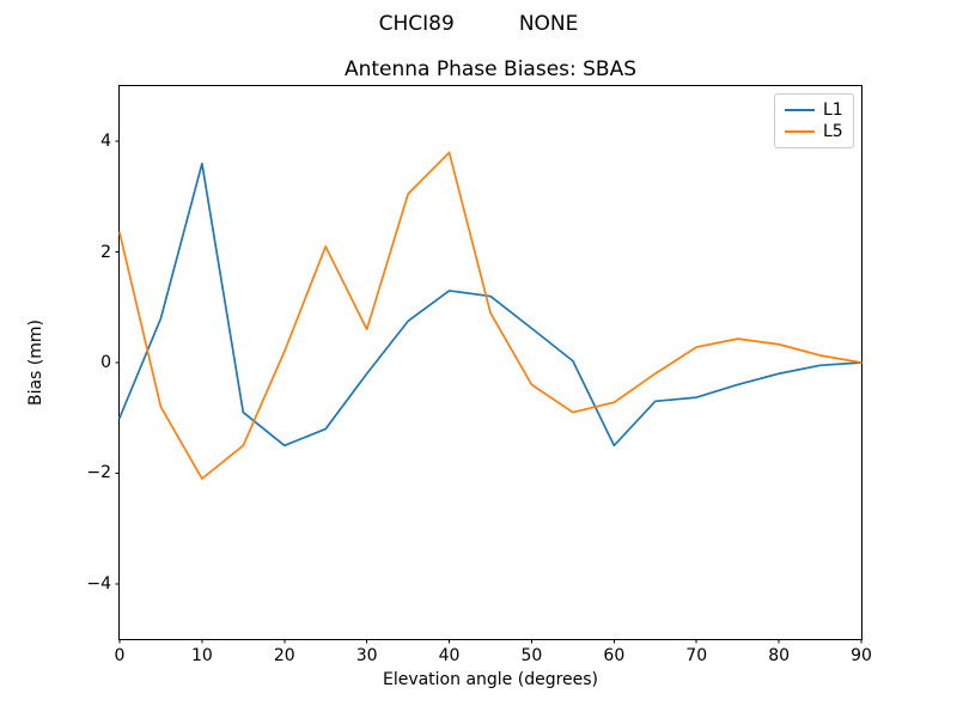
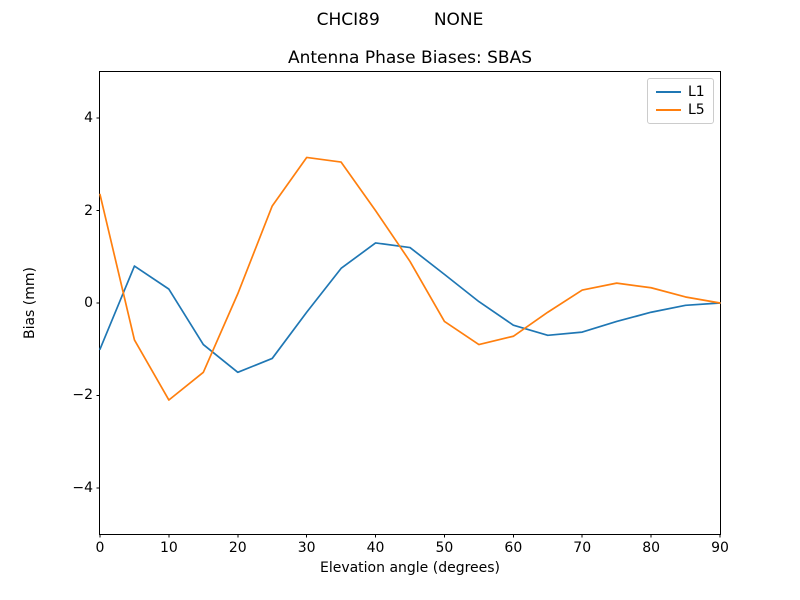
L1/10: 3.6 -> 0.3
L5/30: 0.6 -> 3.1
L5/40: 3.8 -> 2.0
L1/60: -1.5 -> -0.5
